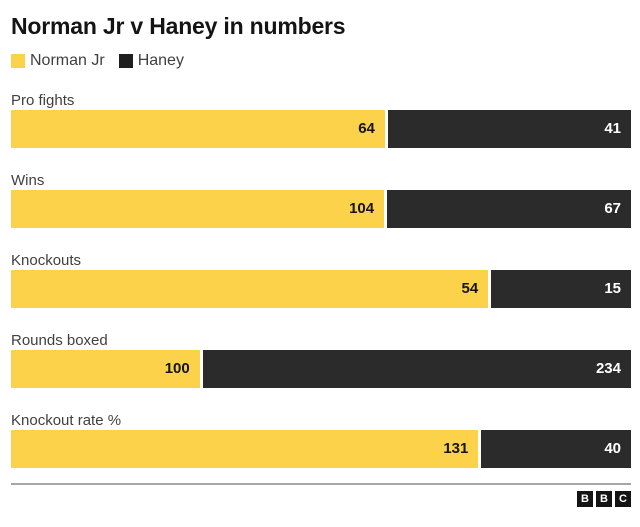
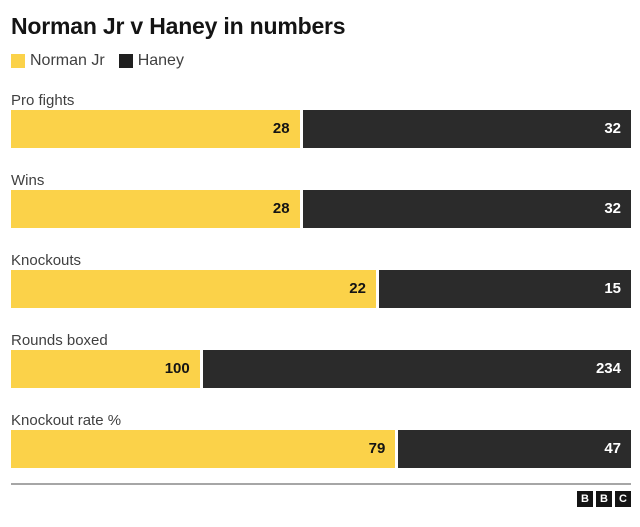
Norman Jr/Pro fights: 64 -> 28
Haney/Pro fights: 41 -> 32
Norman Jr/Wins: 104 -> 28
Haney/Wins: 67 -> 32
Norman Jr/Knockouts: 54 -> 22
Norman Jr/Knockout rate %: 131 -> 79
Haney/Knockout rate %: 40 -> 47
